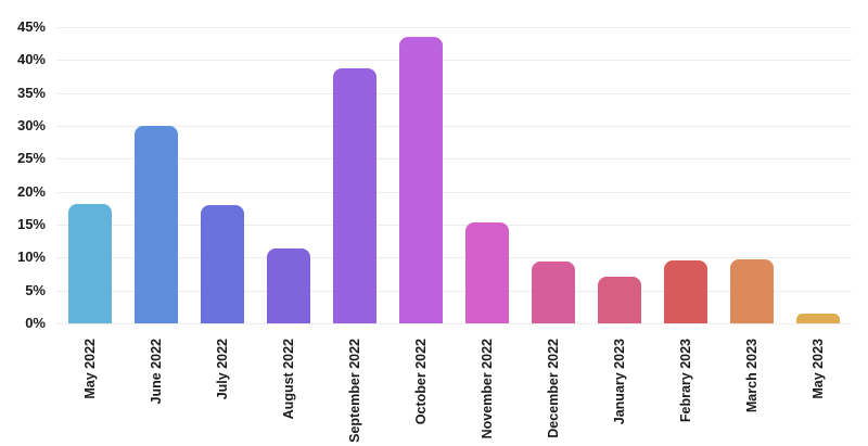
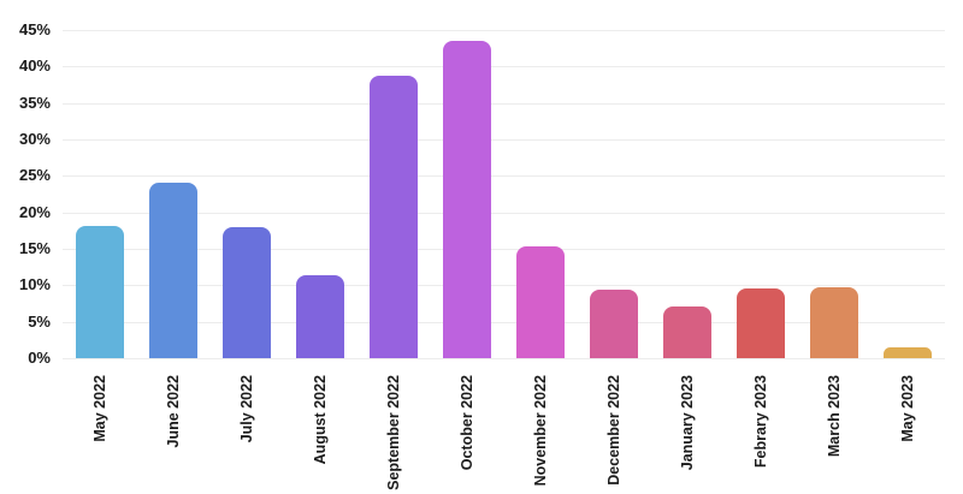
June 2022: 30% -> 24%
